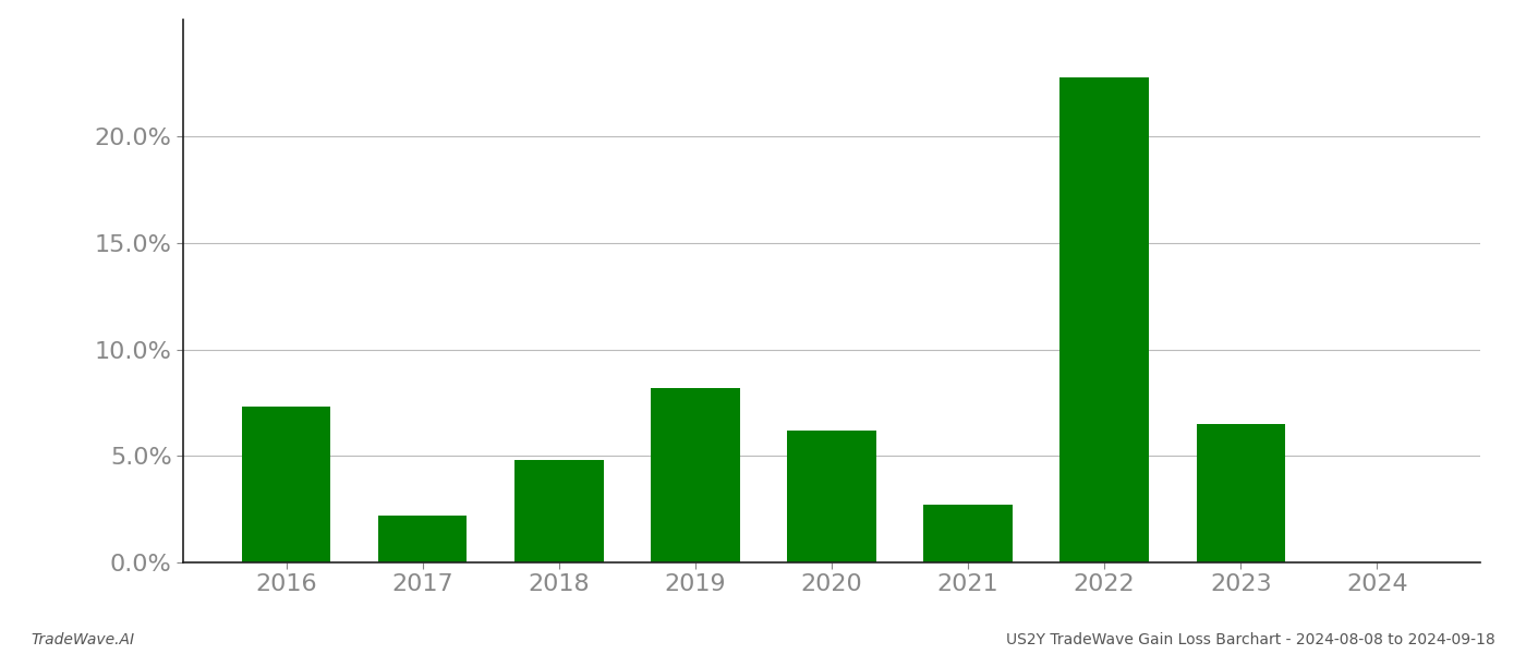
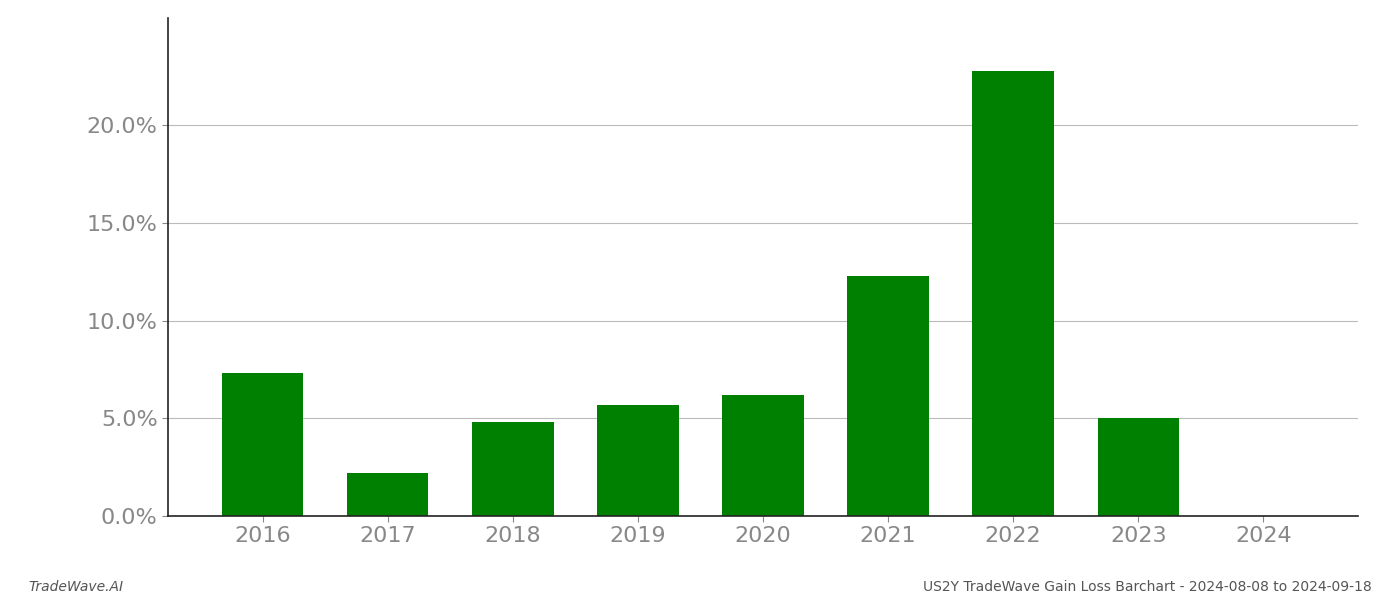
2019: 8.2% -> 5.7%
2021: 2.7% -> 12.3%
2023: 6.5% -> 5.0%
